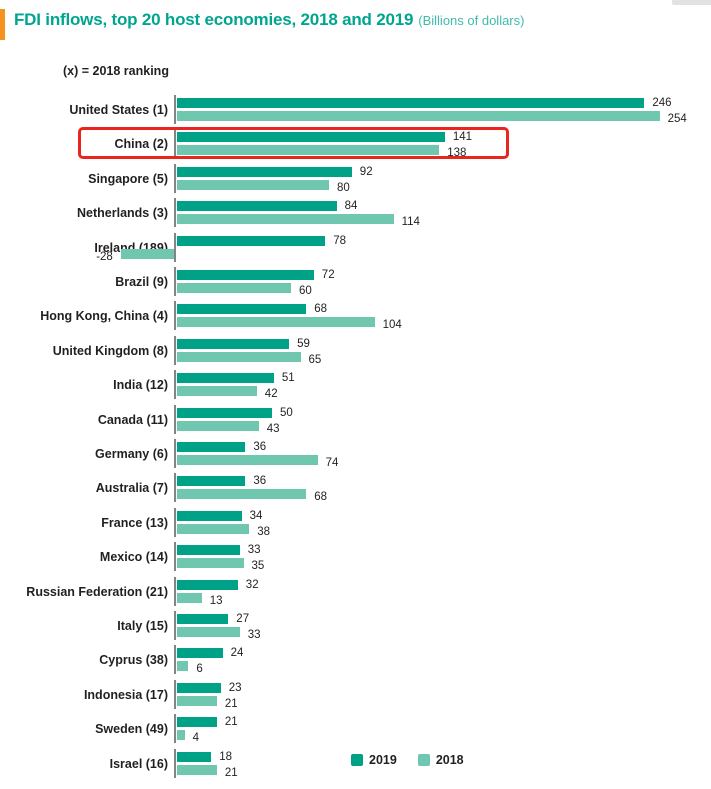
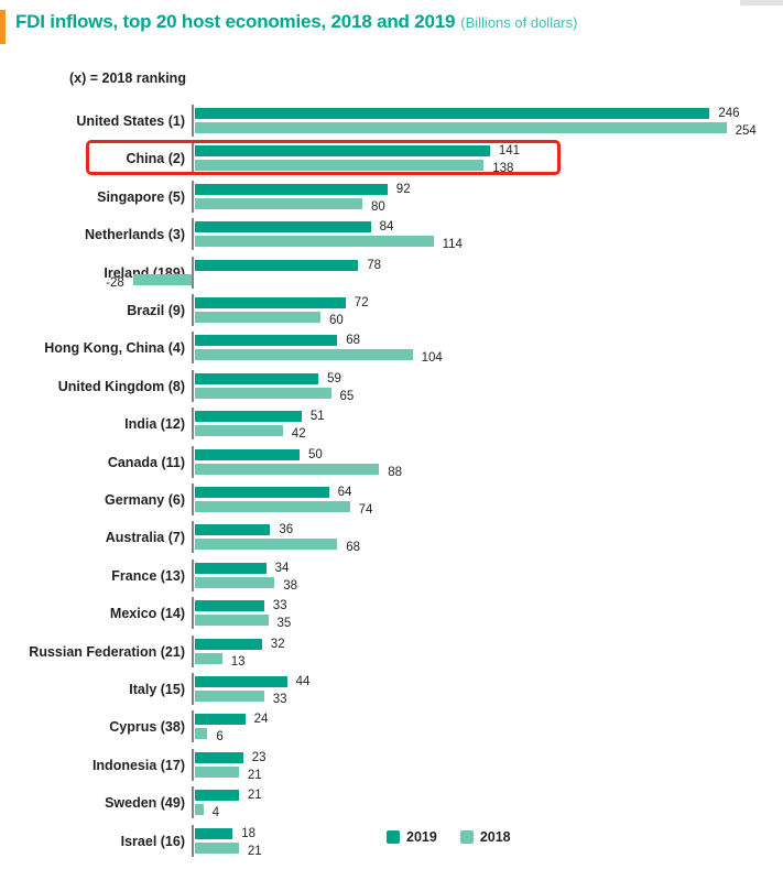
2018/Canada (11): 43 -> 88
2019/Germany (6): 36 -> 64
2019/Italy (15): 27 -> 44
